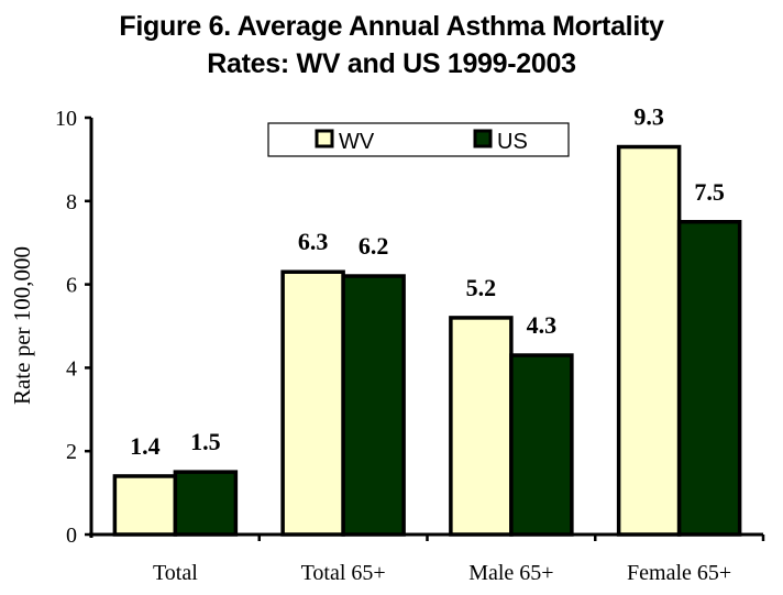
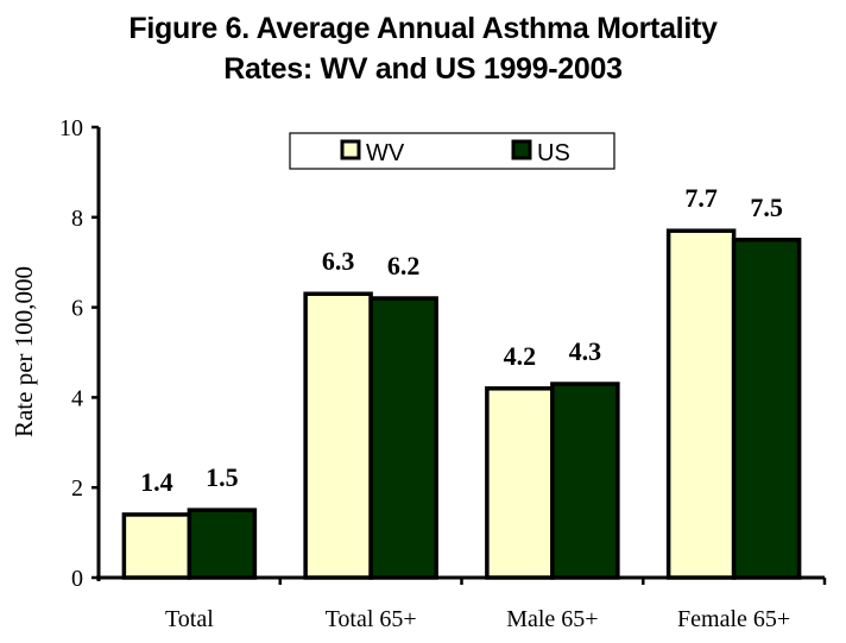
WV/Male 65+: 5.2 -> 4.2
WV/Female 65+: 9.3 -> 7.7
